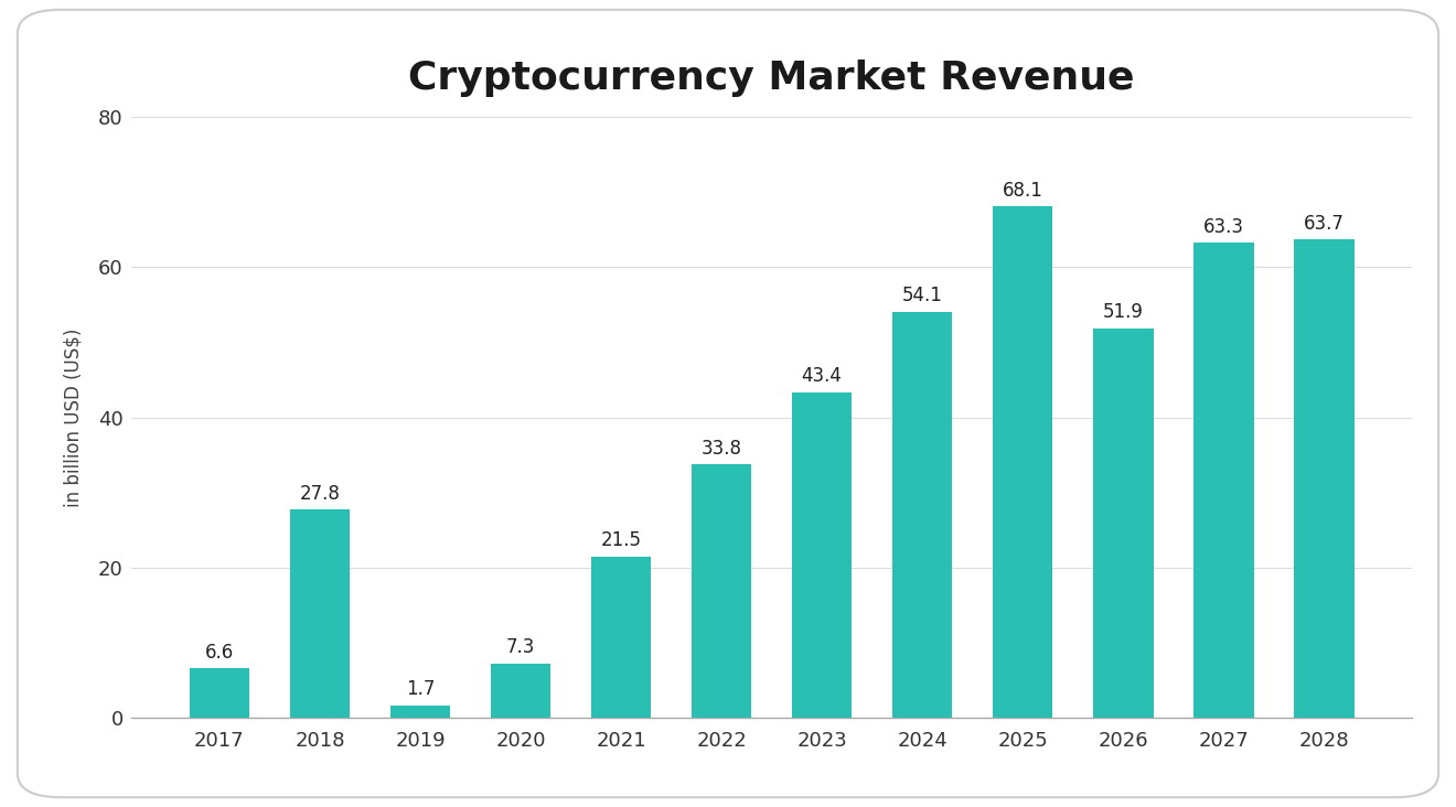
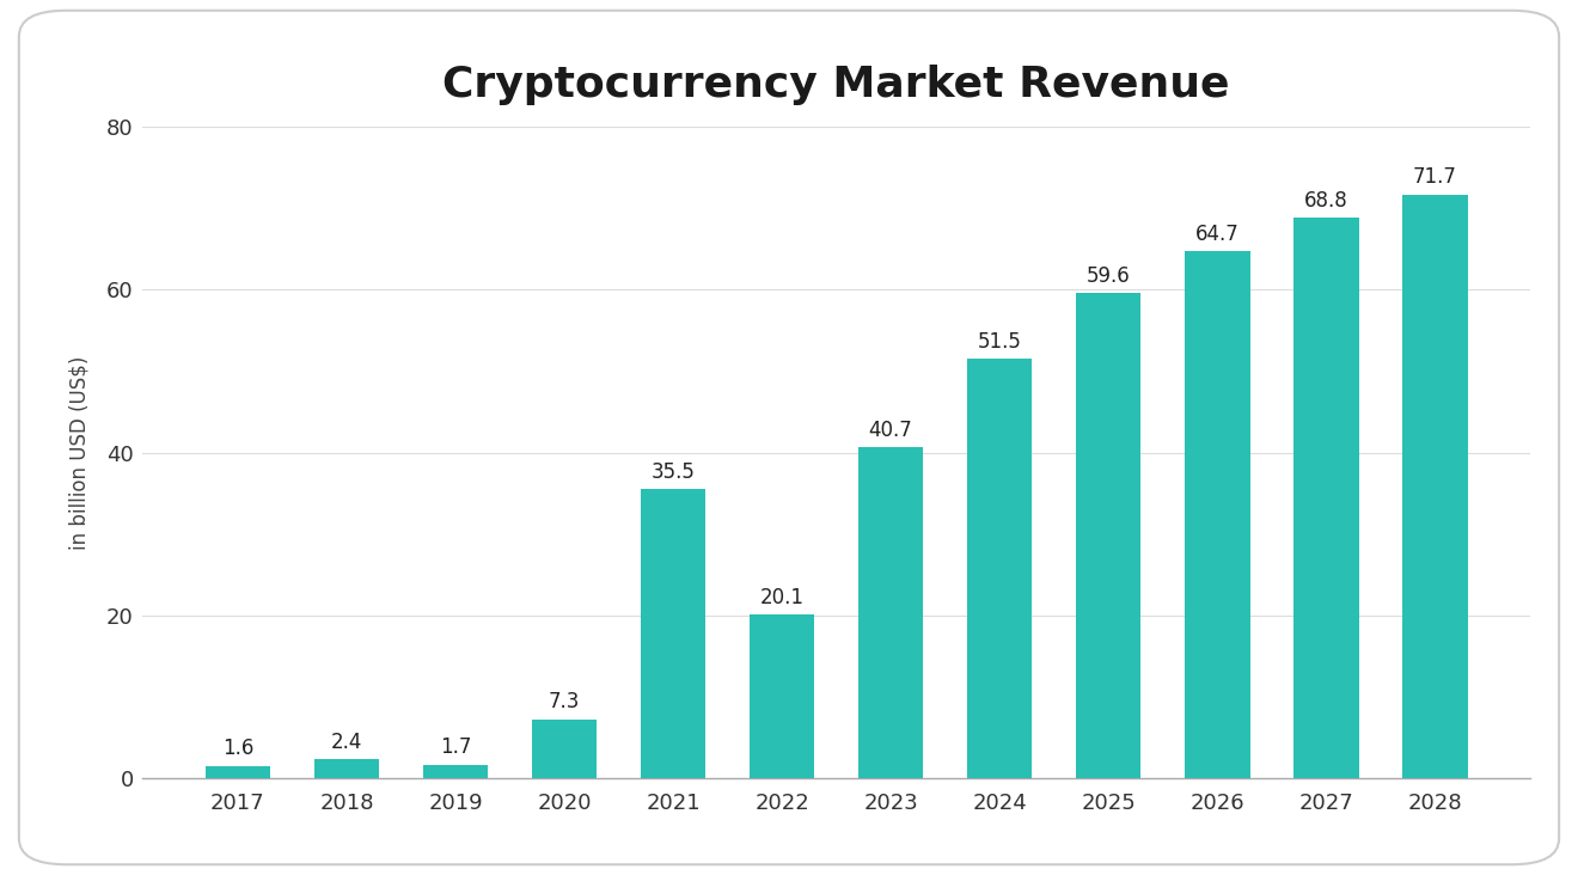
2017: 6.6 -> 1.6
2018: 27.8 -> 2.4
2021: 21.5 -> 35.5
2022: 33.8 -> 20.1
2023: 43.4 -> 40.7
2024: 54.1 -> 51.5
2025: 68.1 -> 59.6
2026: 51.9 -> 64.7
2027: 63.3 -> 68.8
2028: 63.7 -> 71.7
